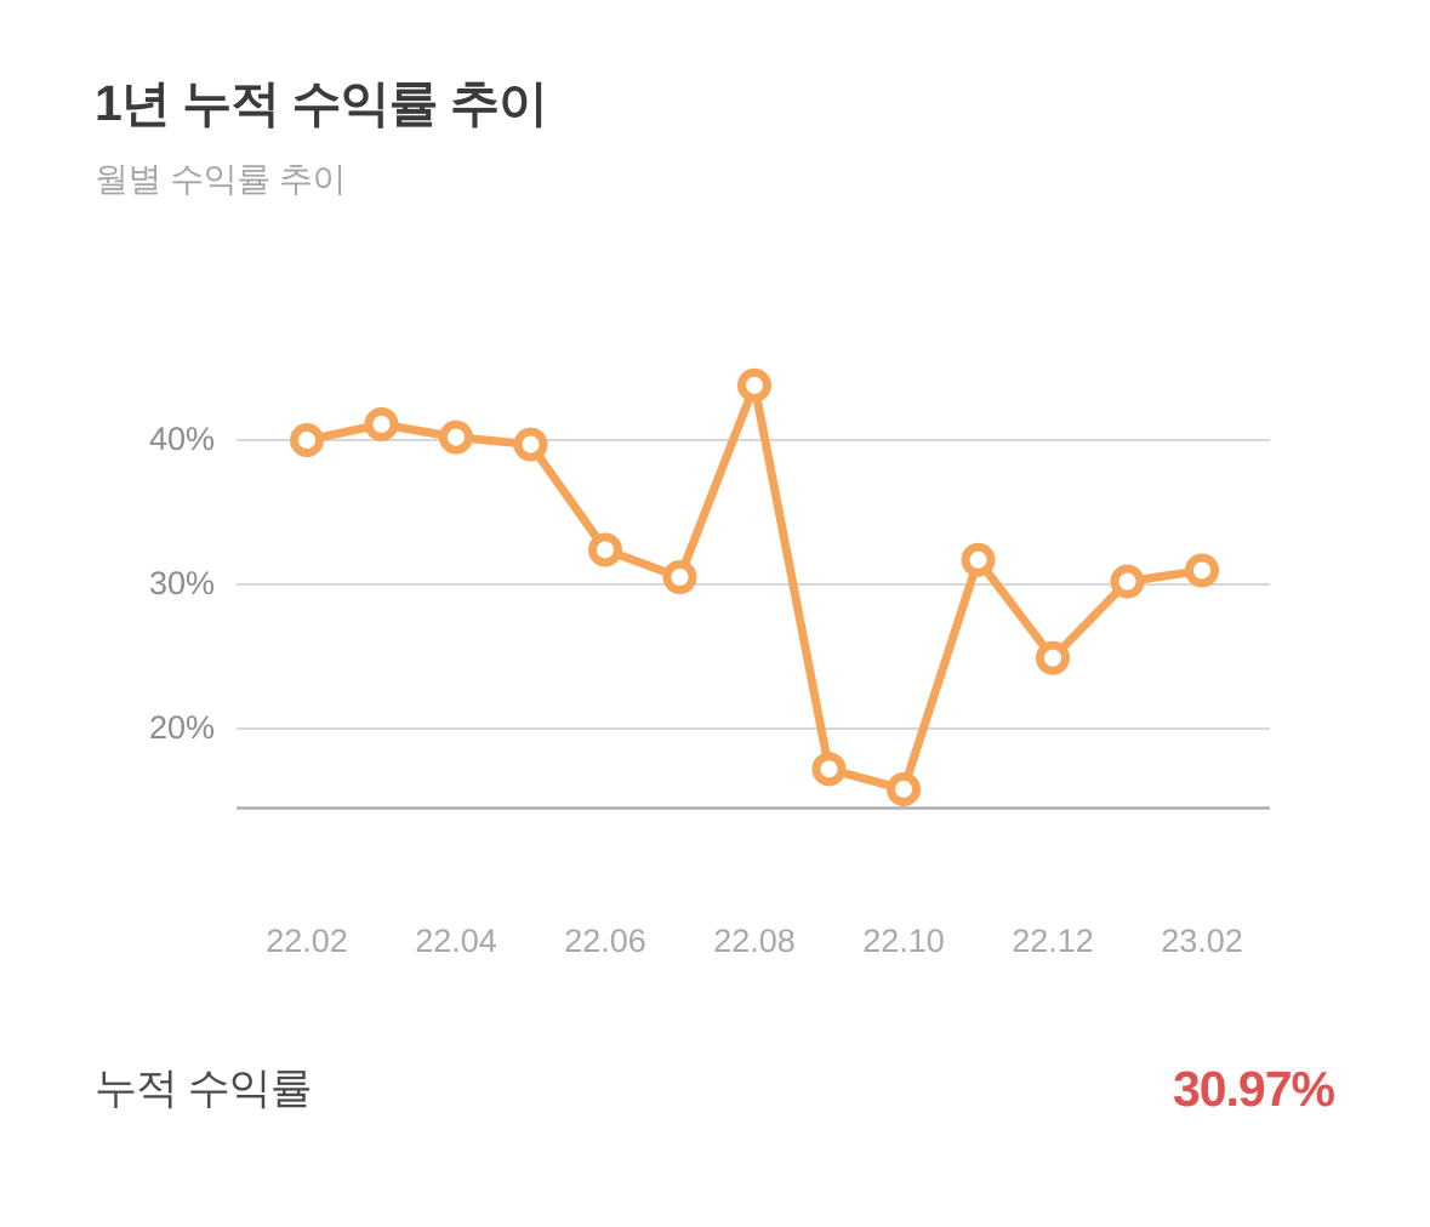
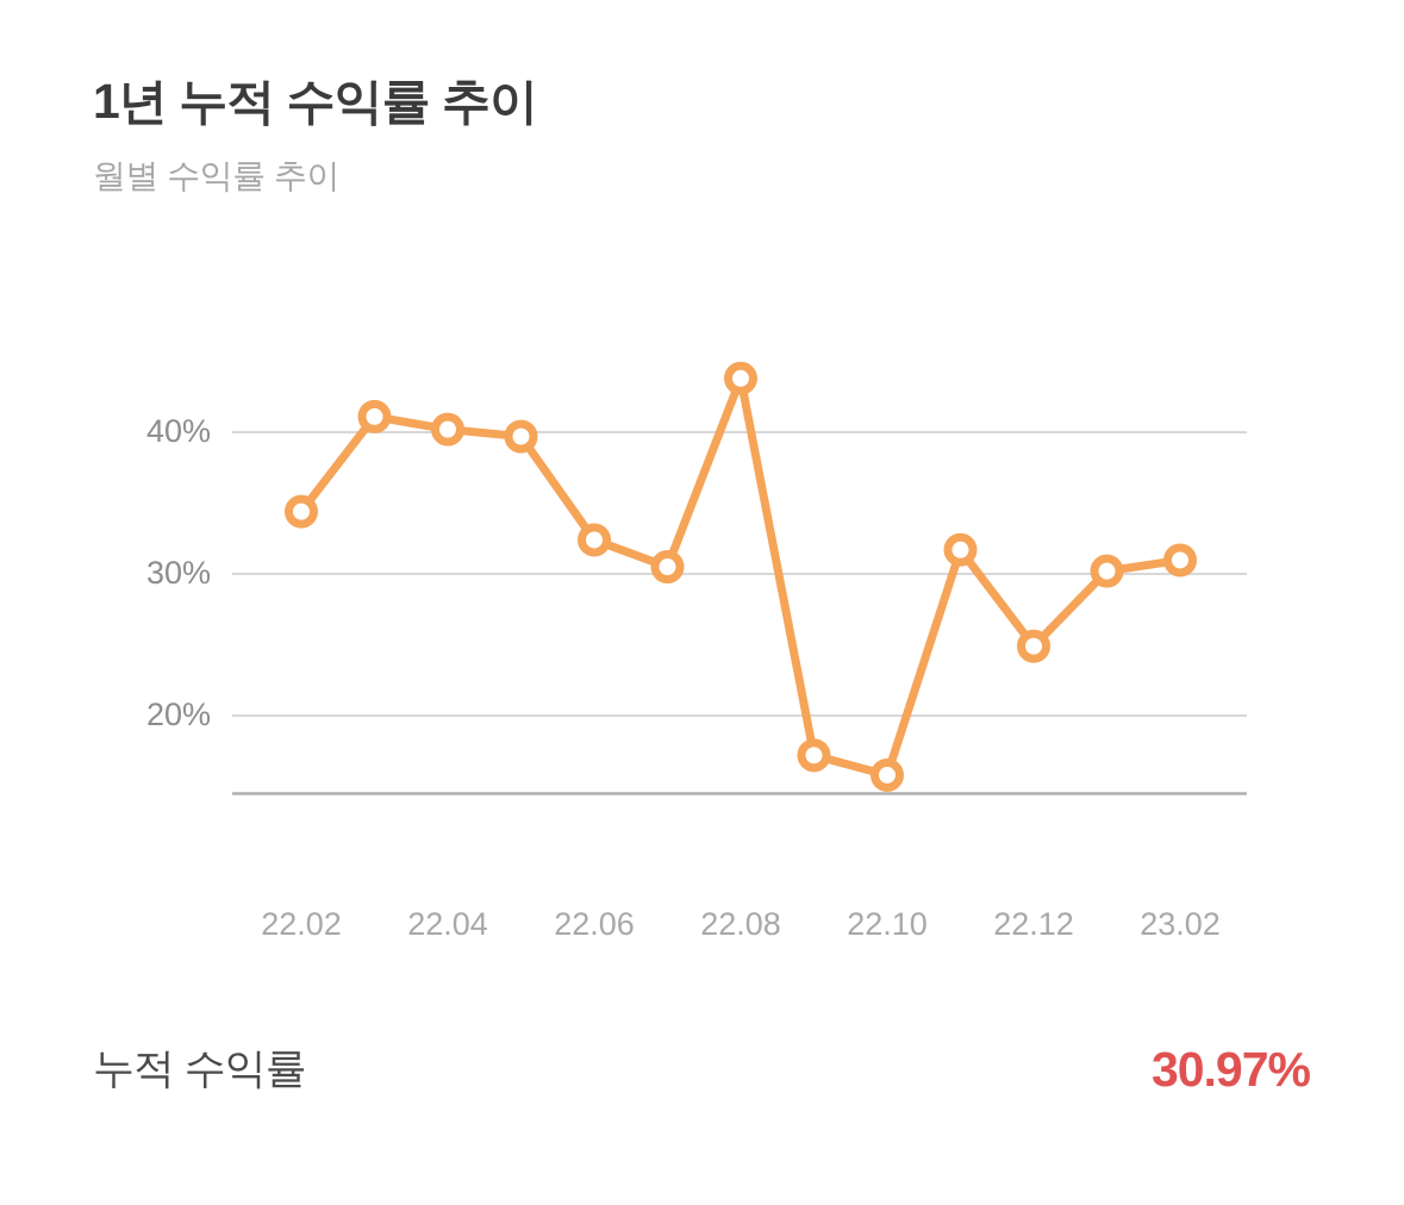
22.02: 40.0% -> 34.4%
